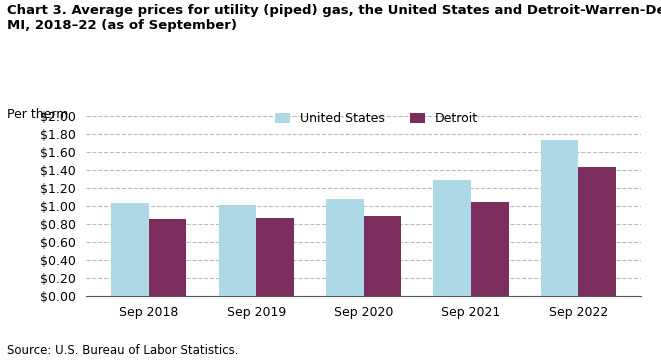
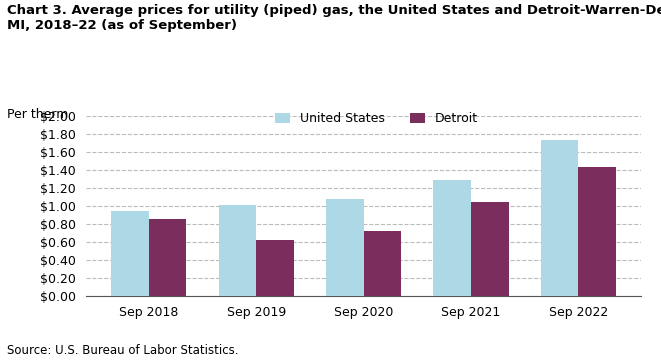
United States/Sep 2018: $1.03 -> $0.94
Detroit/Sep 2019: $0.86 -> $0.62
Detroit/Sep 2020: $0.89 -> $0.72
